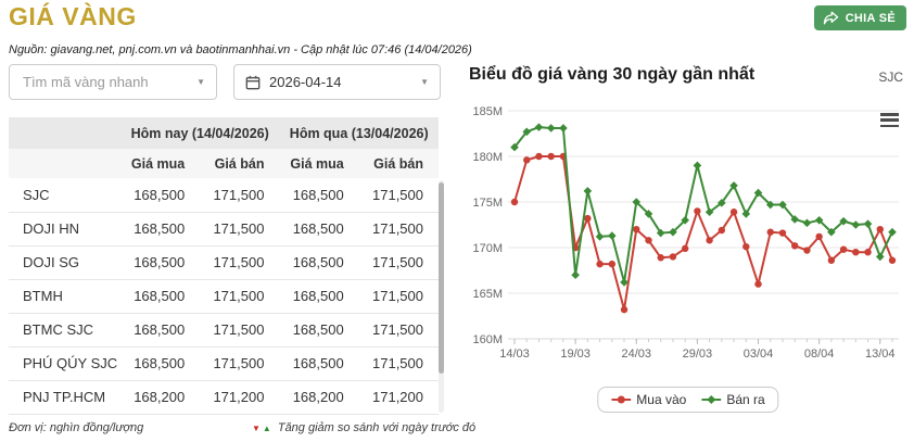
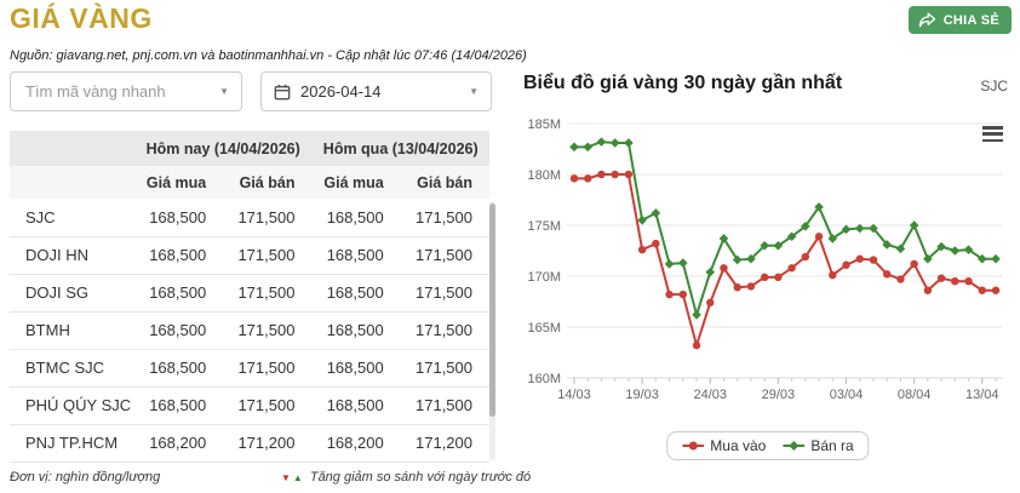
Mua vào/14/03: 175M -> 180M
Bán ra/14/03: 181M -> 183M
Mua vào/19/03: 170M -> 173M
Bán ra/19/03: 167M -> 176M
Mua vào/24/03: 172M -> 167M
Bán ra/24/03: 175M -> 170M
Mua vào/29/03: 174M -> 170M
Bán ra/29/03: 179M -> 173M
Mua vào/03/04: 166M -> 171M
Bán ra/03/04: 176M -> 175M
Bán ra/08/04: 173M -> 175M
Mua vào/13/04: 172M -> 169M
Bán ra/13/04: 169M -> 172M
